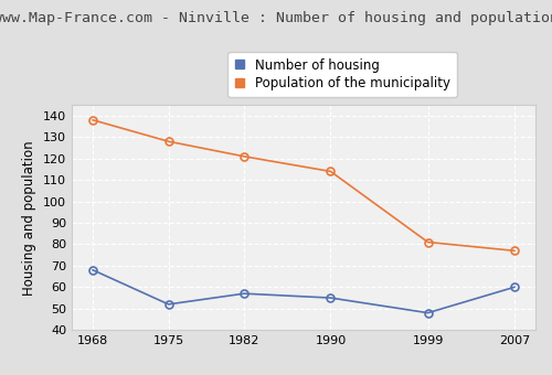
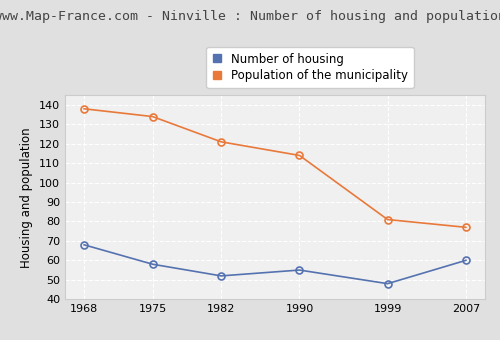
Number of housing/1975: 52 -> 58
Population of the municipality/1975: 128 -> 134
Number of housing/1982: 57 -> 52
